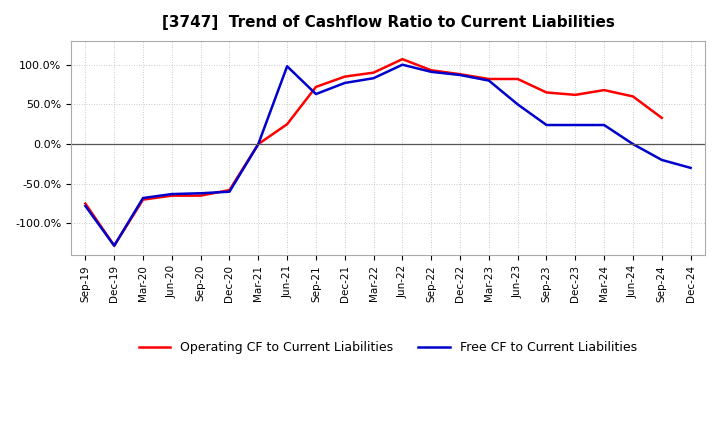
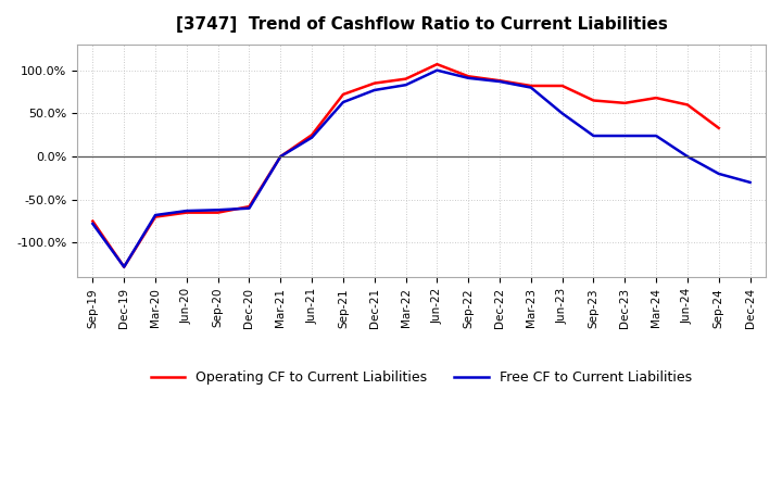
Free CF to Current Liabilities/Jun-21: 98% -> 22%
